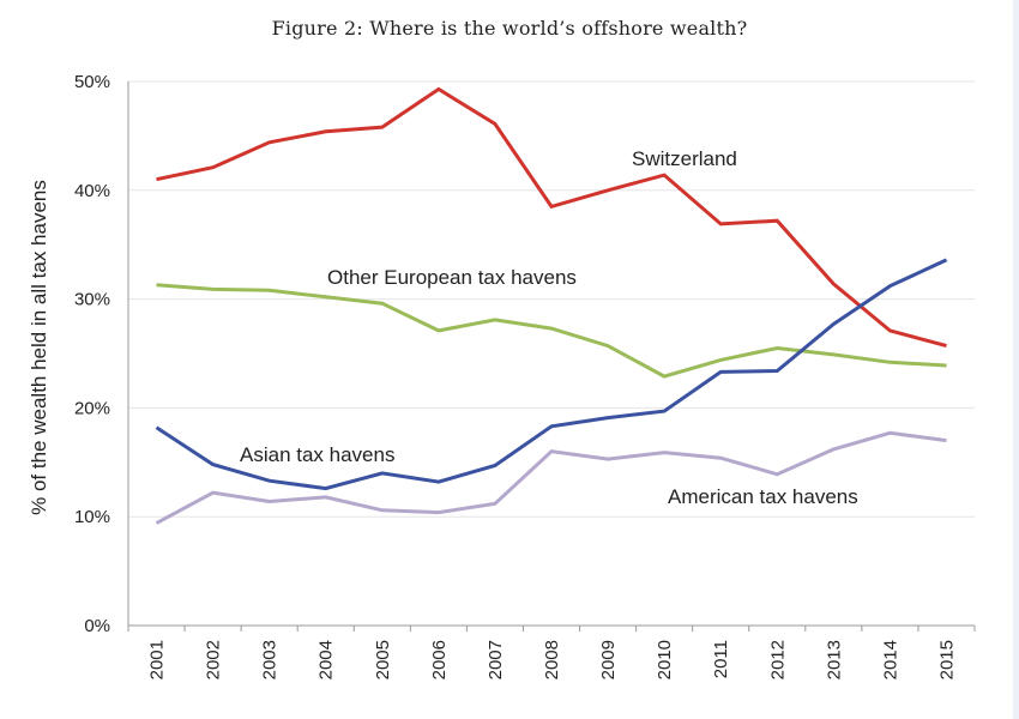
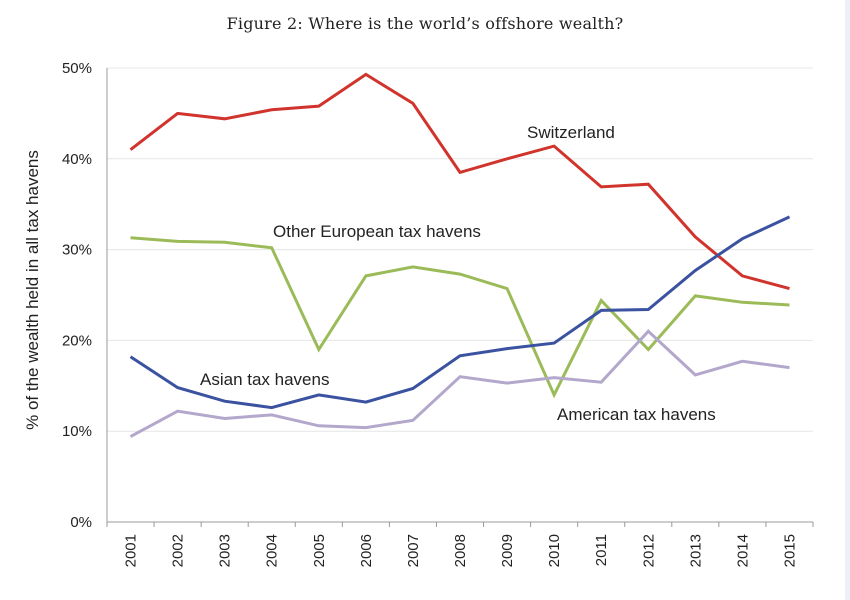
Switzerland/2002: 42% -> 45%
Other European tax havens/2005: 30% -> 19%
Other European tax havens/2010: 23% -> 14%
Other European tax havens/2012: 26% -> 19%
American tax havens/2012: 14% -> 21%
